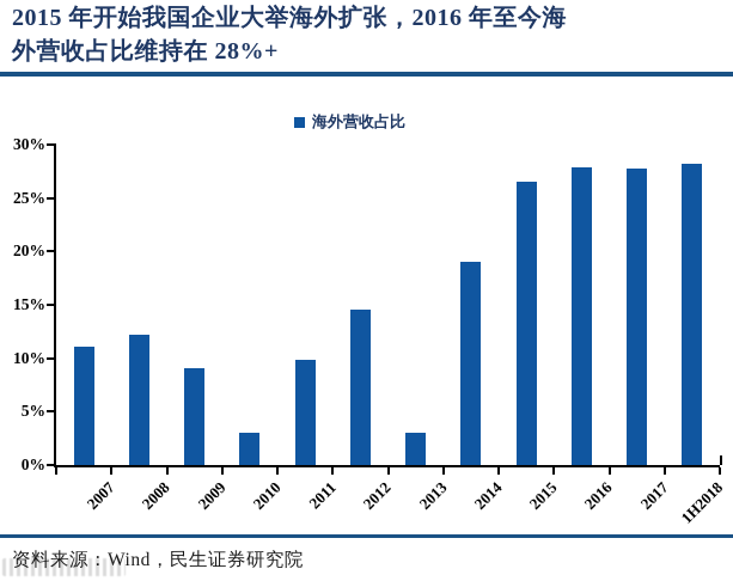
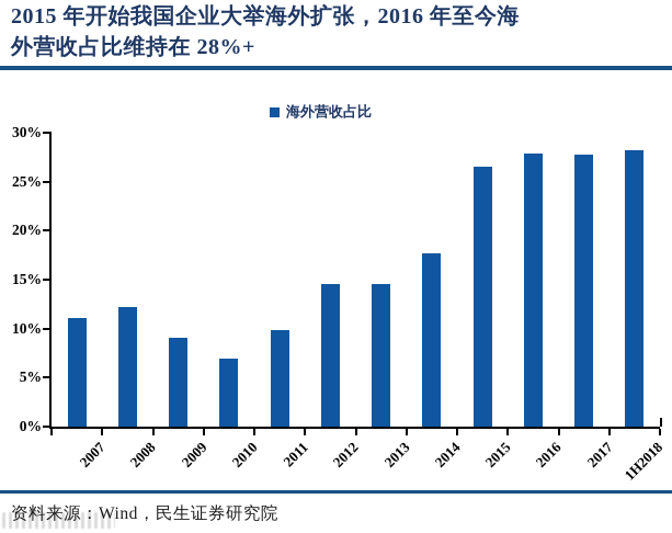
2010: 3% -> 7%
2013: 3% -> 15%
2014: 19% -> 18%
